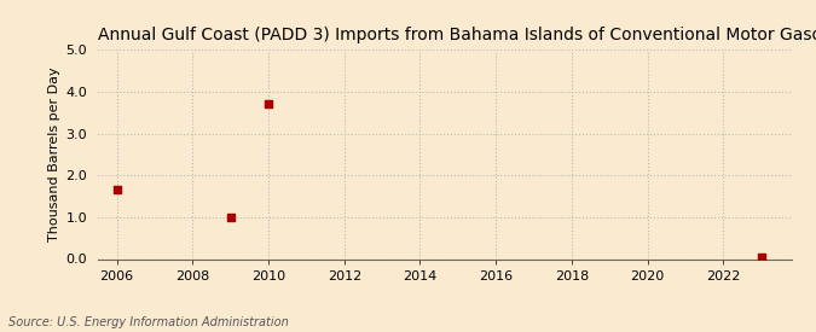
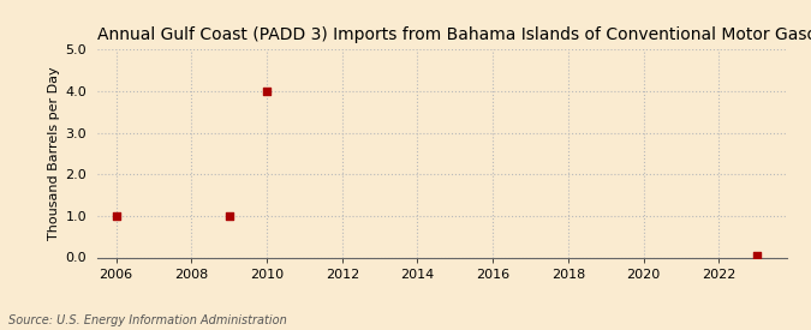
2006: 1.65 -> 1.00
2010: 3.70 -> 4.00
